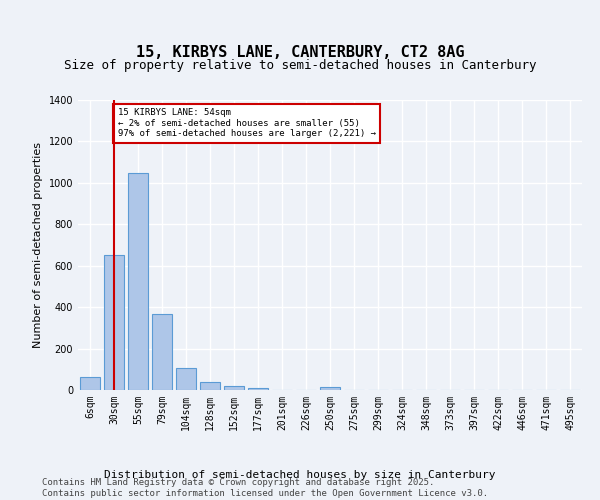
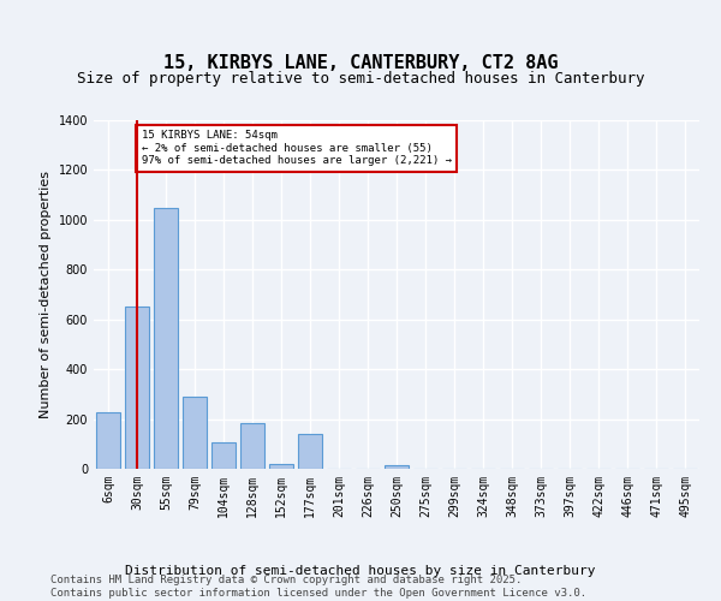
6sqm: 65 -> 225
79sqm: 365 -> 290
128sqm: 38 -> 185
177sqm: 10 -> 140
